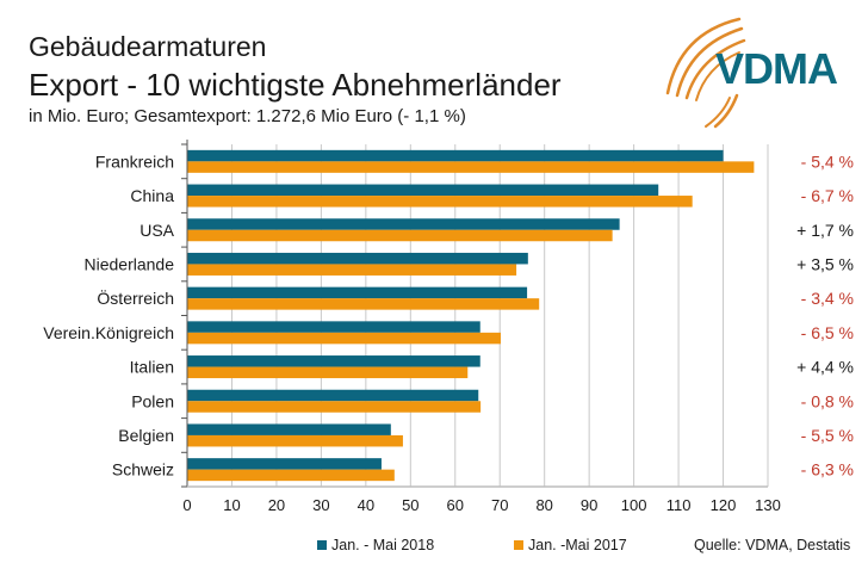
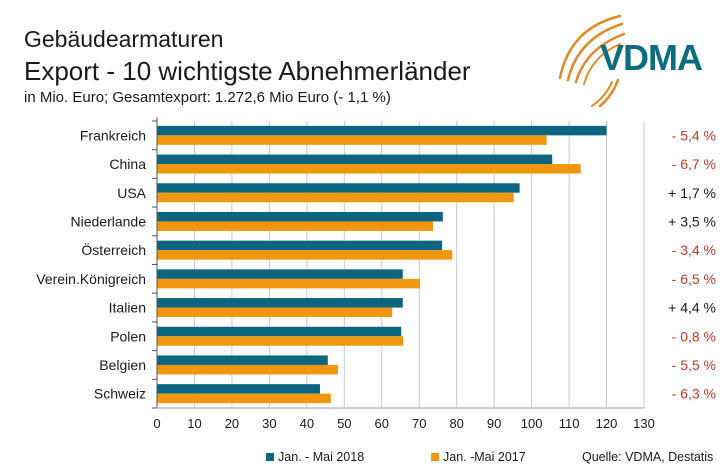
Jan. -Mai 2017/Frankreich: 127 -> 104
